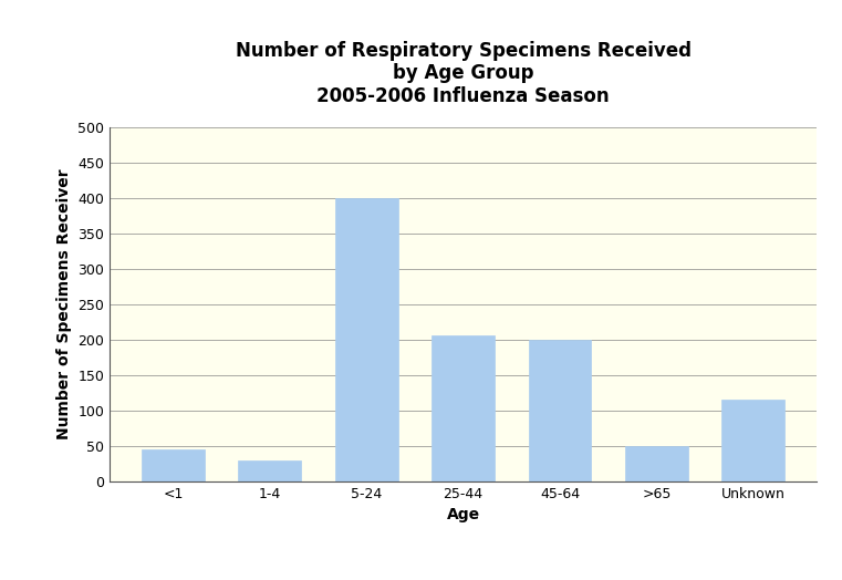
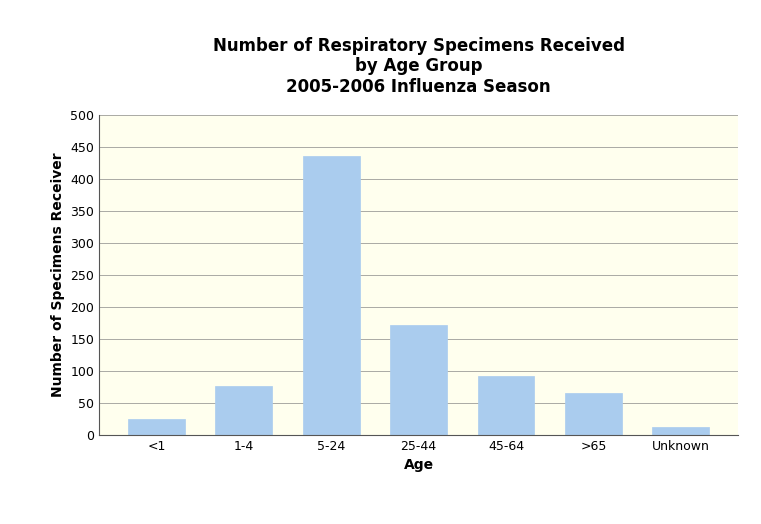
<1: 46 -> 25
1-4: 30 -> 77
5-24: 400 -> 437
25-44: 206 -> 172
45-64: 200 -> 92
>65: 50 -> 65
Unknown: 116 -> 13
